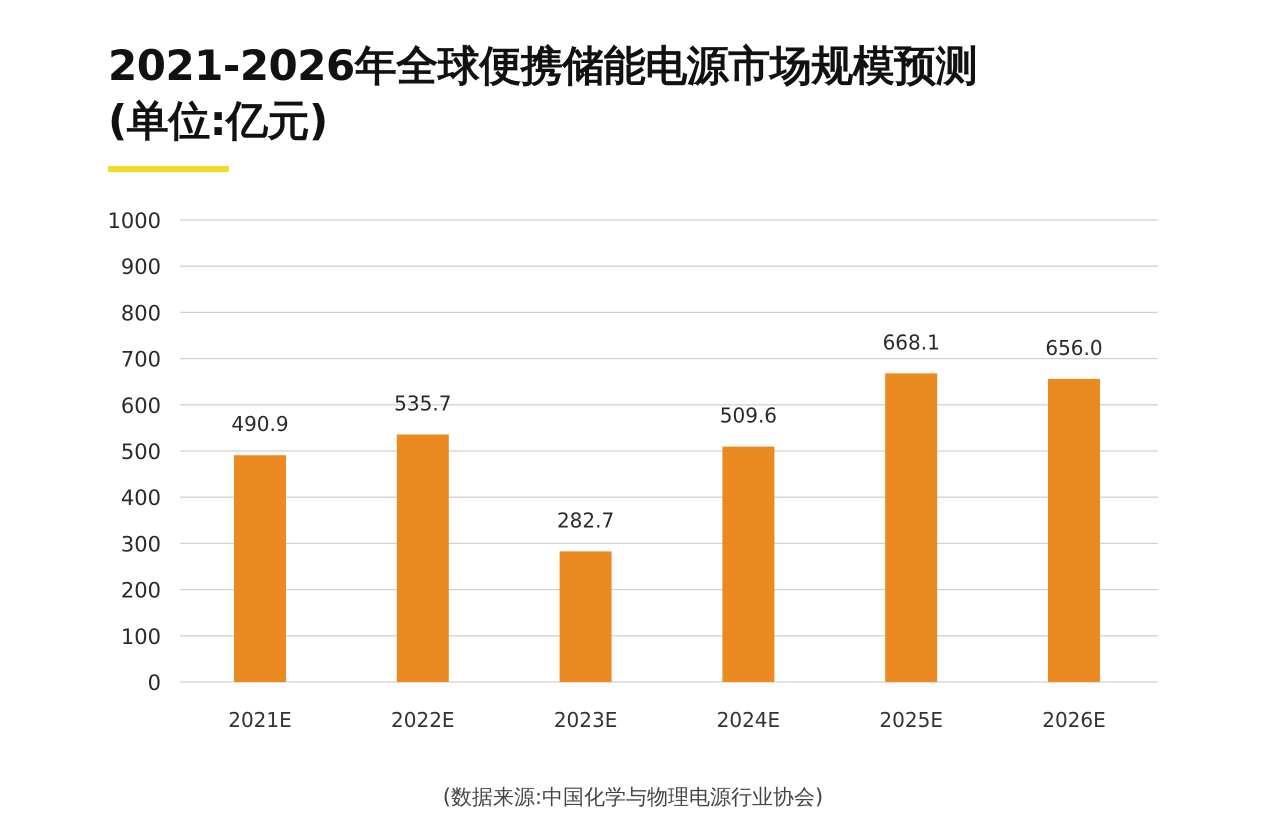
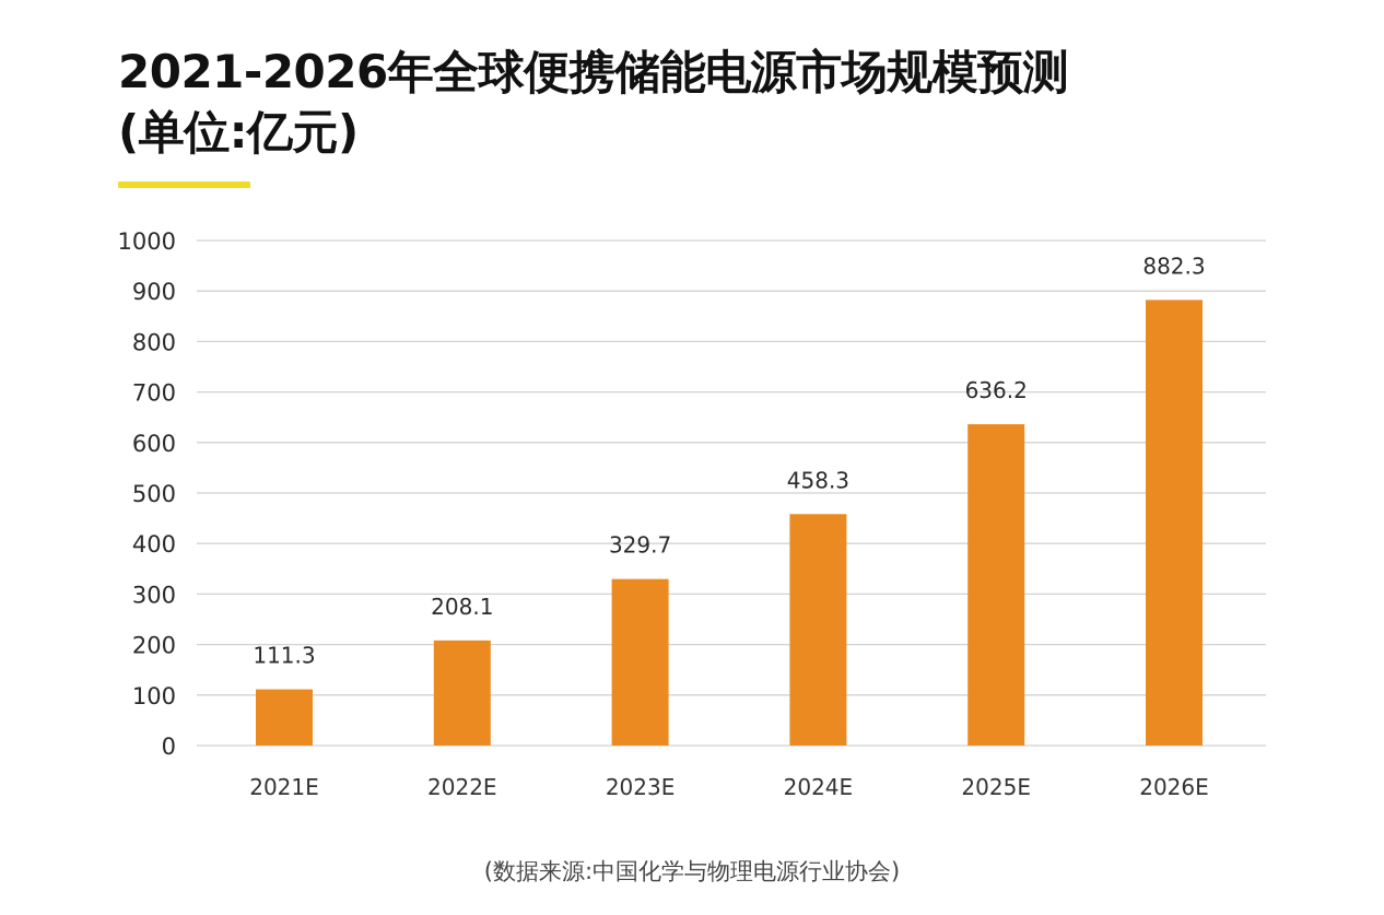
2021E: 490.9 -> 111.3
2022E: 535.7 -> 208.1
2023E: 282.7 -> 329.7
2024E: 509.6 -> 458.3
2025E: 668.1 -> 636.2
2026E: 656.0 -> 882.3
